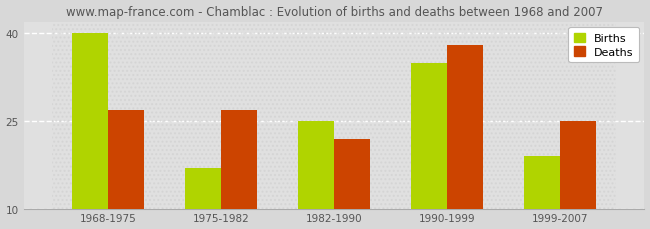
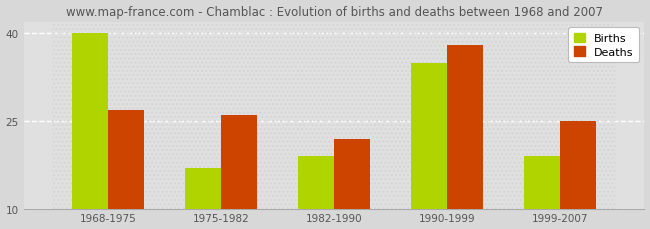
Deaths/1975-1982: 27 -> 26
Births/1982-1990: 25 -> 19
